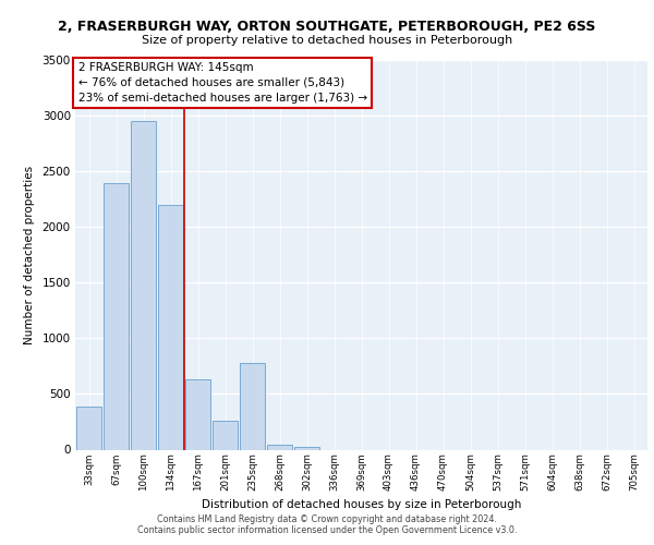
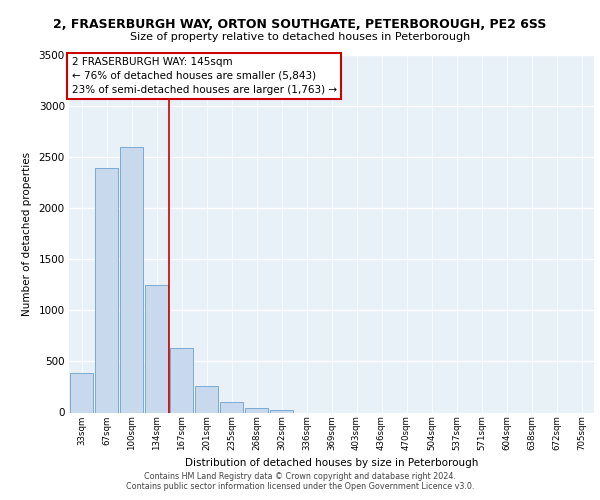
100sqm: 2950 -> 2600
134sqm: 2200 -> 1250
235sqm: 780 -> 100
